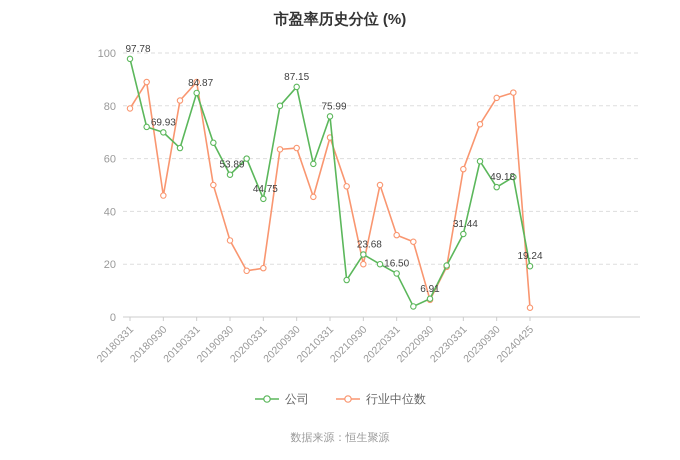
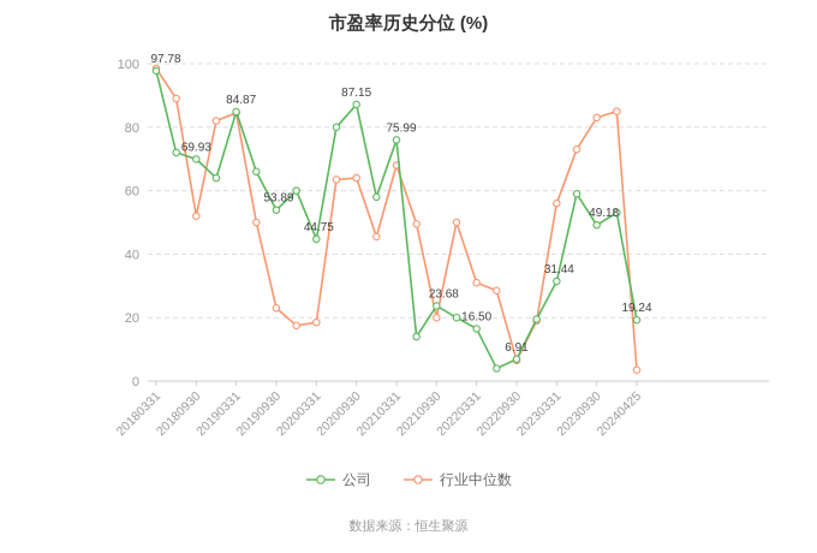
行业中位数/20180331: 79 -> 98
行业中位数/20180930: 46 -> 52
行业中位数/20190331: 89 -> 84
行业中位数/20190930: 29 -> 23
